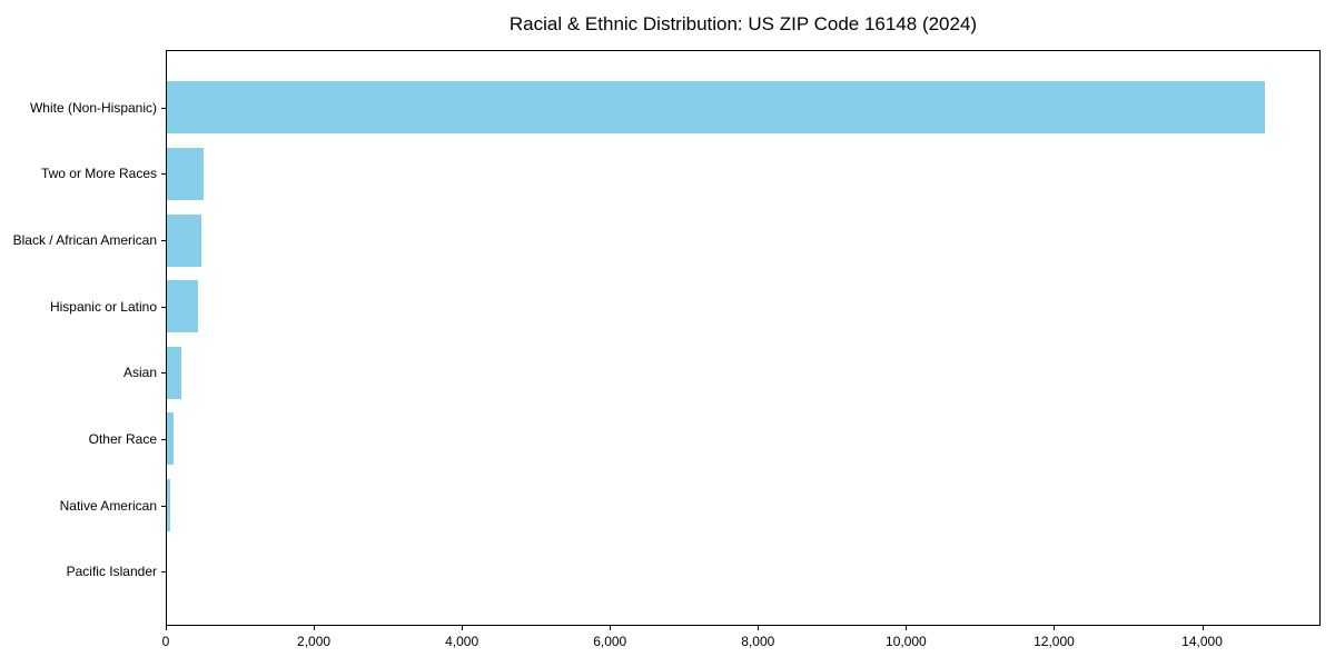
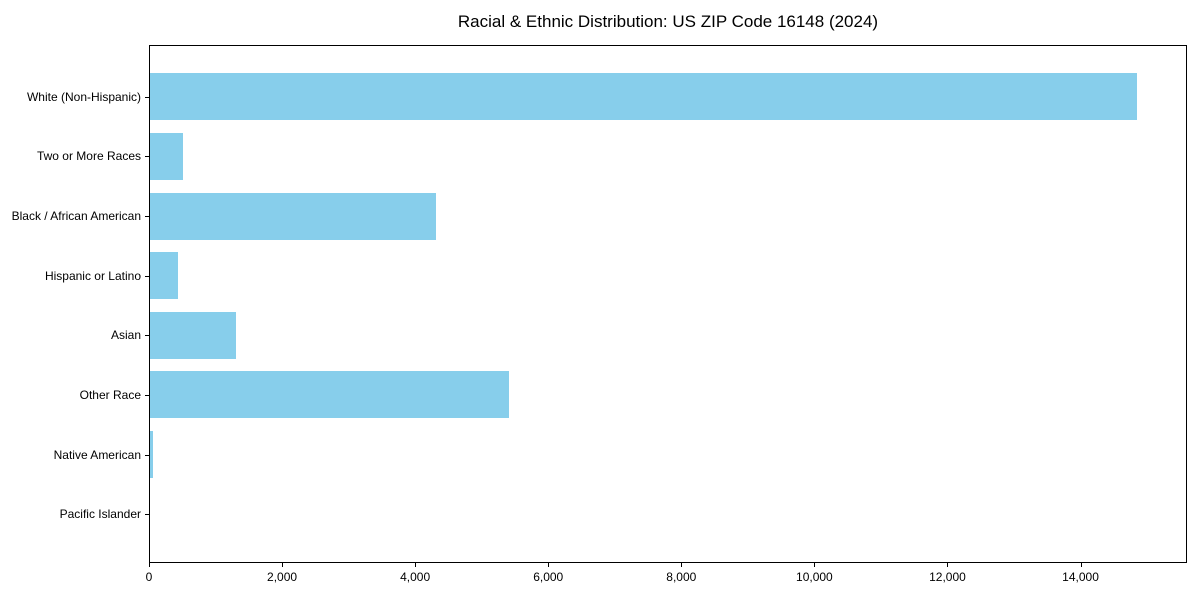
Black / African American: 500 -> 4300
Asian: 200 -> 1300
Other Race: 100 -> 5400
